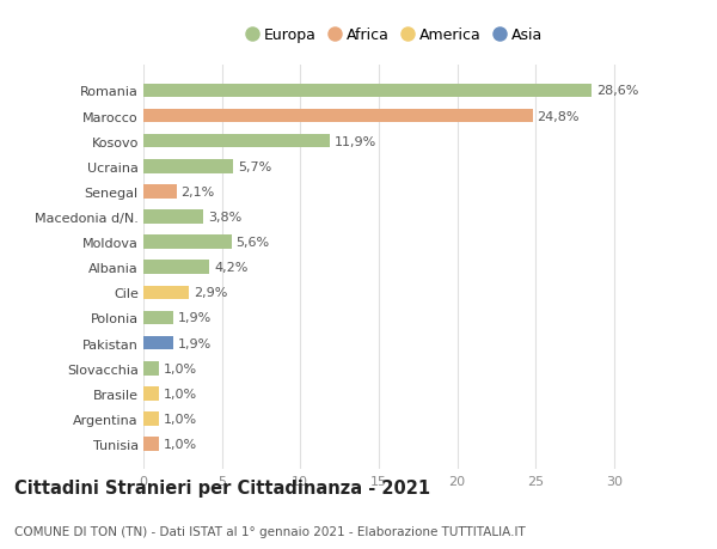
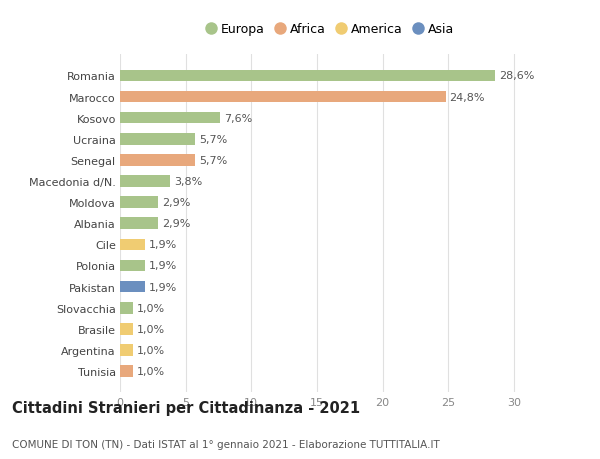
Kosovo: 11,9% -> 7,6%
Senegal: 2,1% -> 5,7%
Moldova: 5,6% -> 2,9%
Albania: 4,2% -> 2,9%
Cile: 2,9% -> 1,9%
